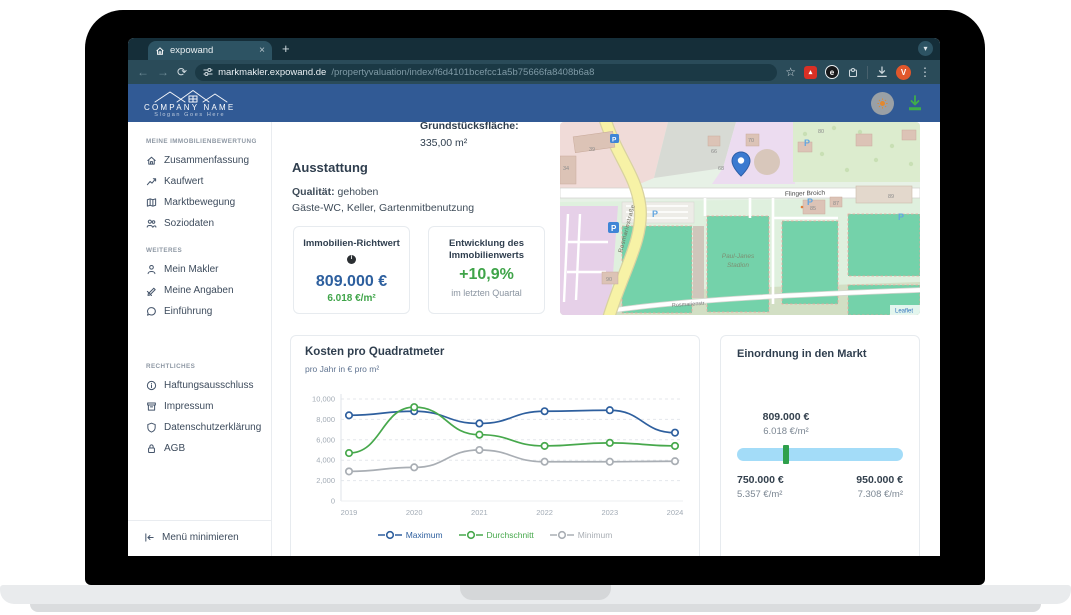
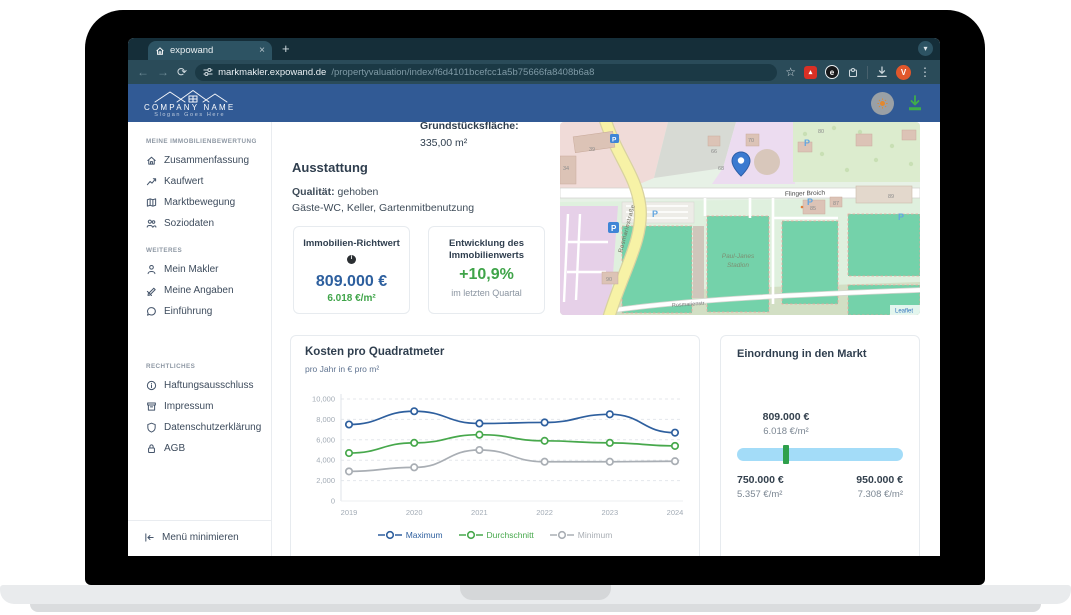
Maximum/2019: 8400 -> 7500
Durchschnitt/2020: 9200 -> 5700
Maximum/2022: 8800 -> 7700
Durchschnitt/2022: 5400 -> 5900
Maximum/2023: 8900 -> 8500
